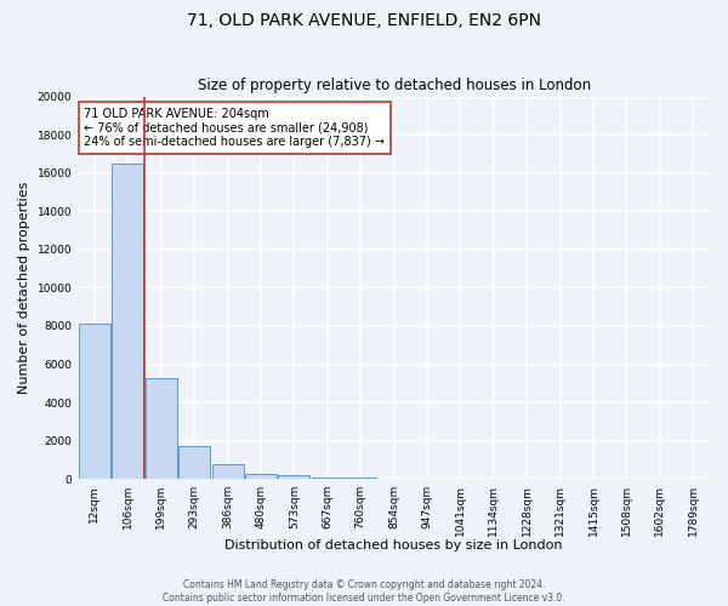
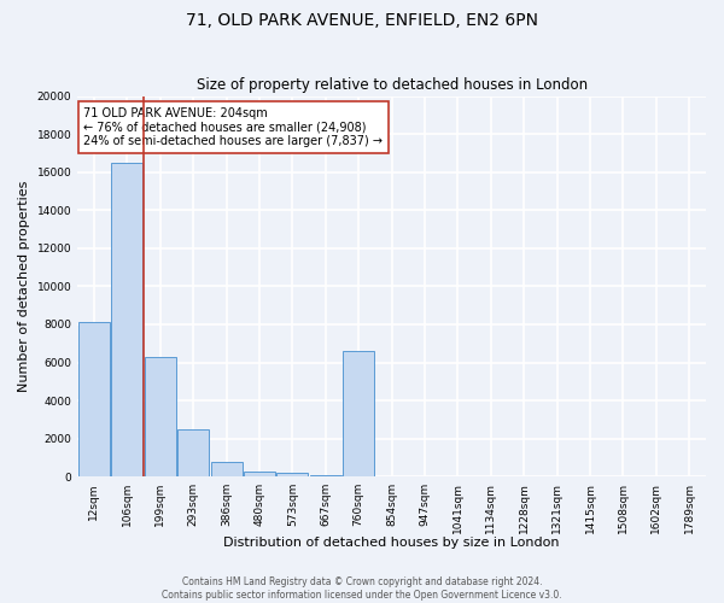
199sqm: 5300 -> 6300
293sqm: 1800 -> 2500
760sqm: 100 -> 6600
